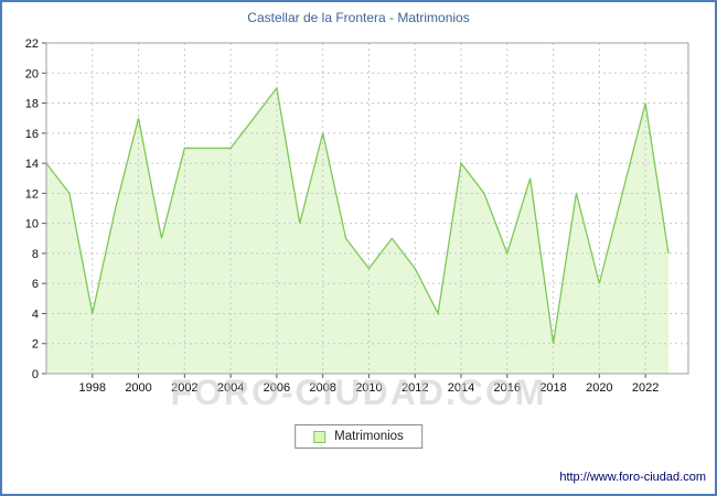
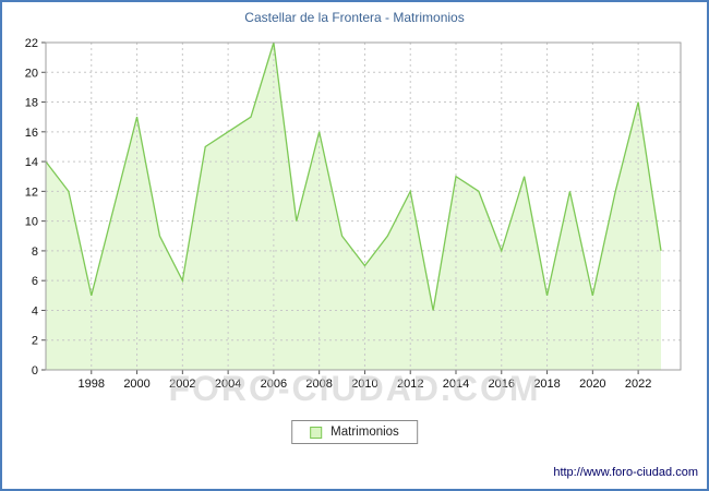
1998: 4 -> 5
2002: 15 -> 6
2004: 15 -> 16
2006: 19 -> 22
2012: 7 -> 12
2014: 14 -> 13
2018: 2 -> 5
2020: 6 -> 5
